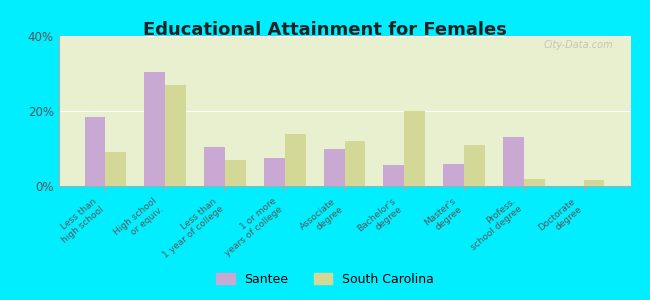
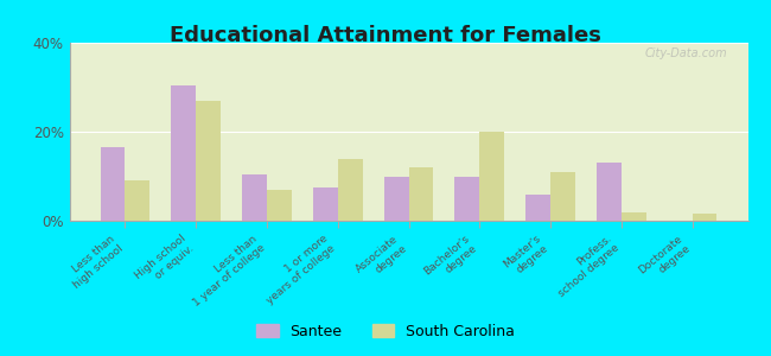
Santee/Less than high school: 18.5% -> 16.5%
Santee/Bachelor's degree: 5.5% -> 10.0%
